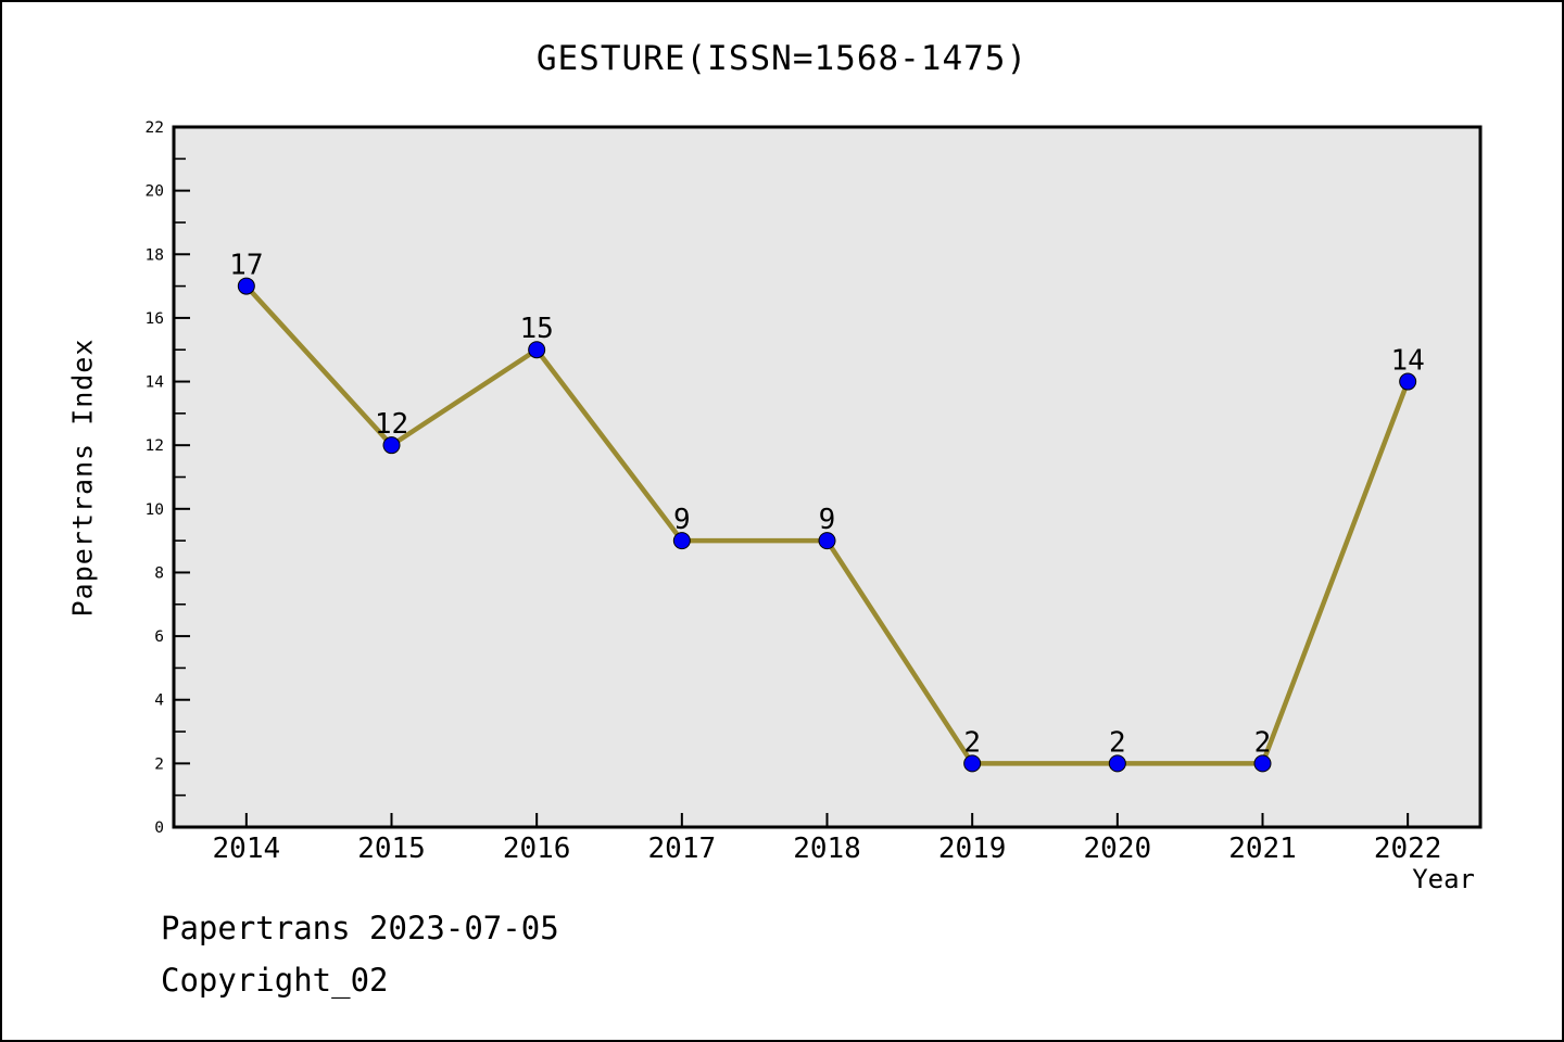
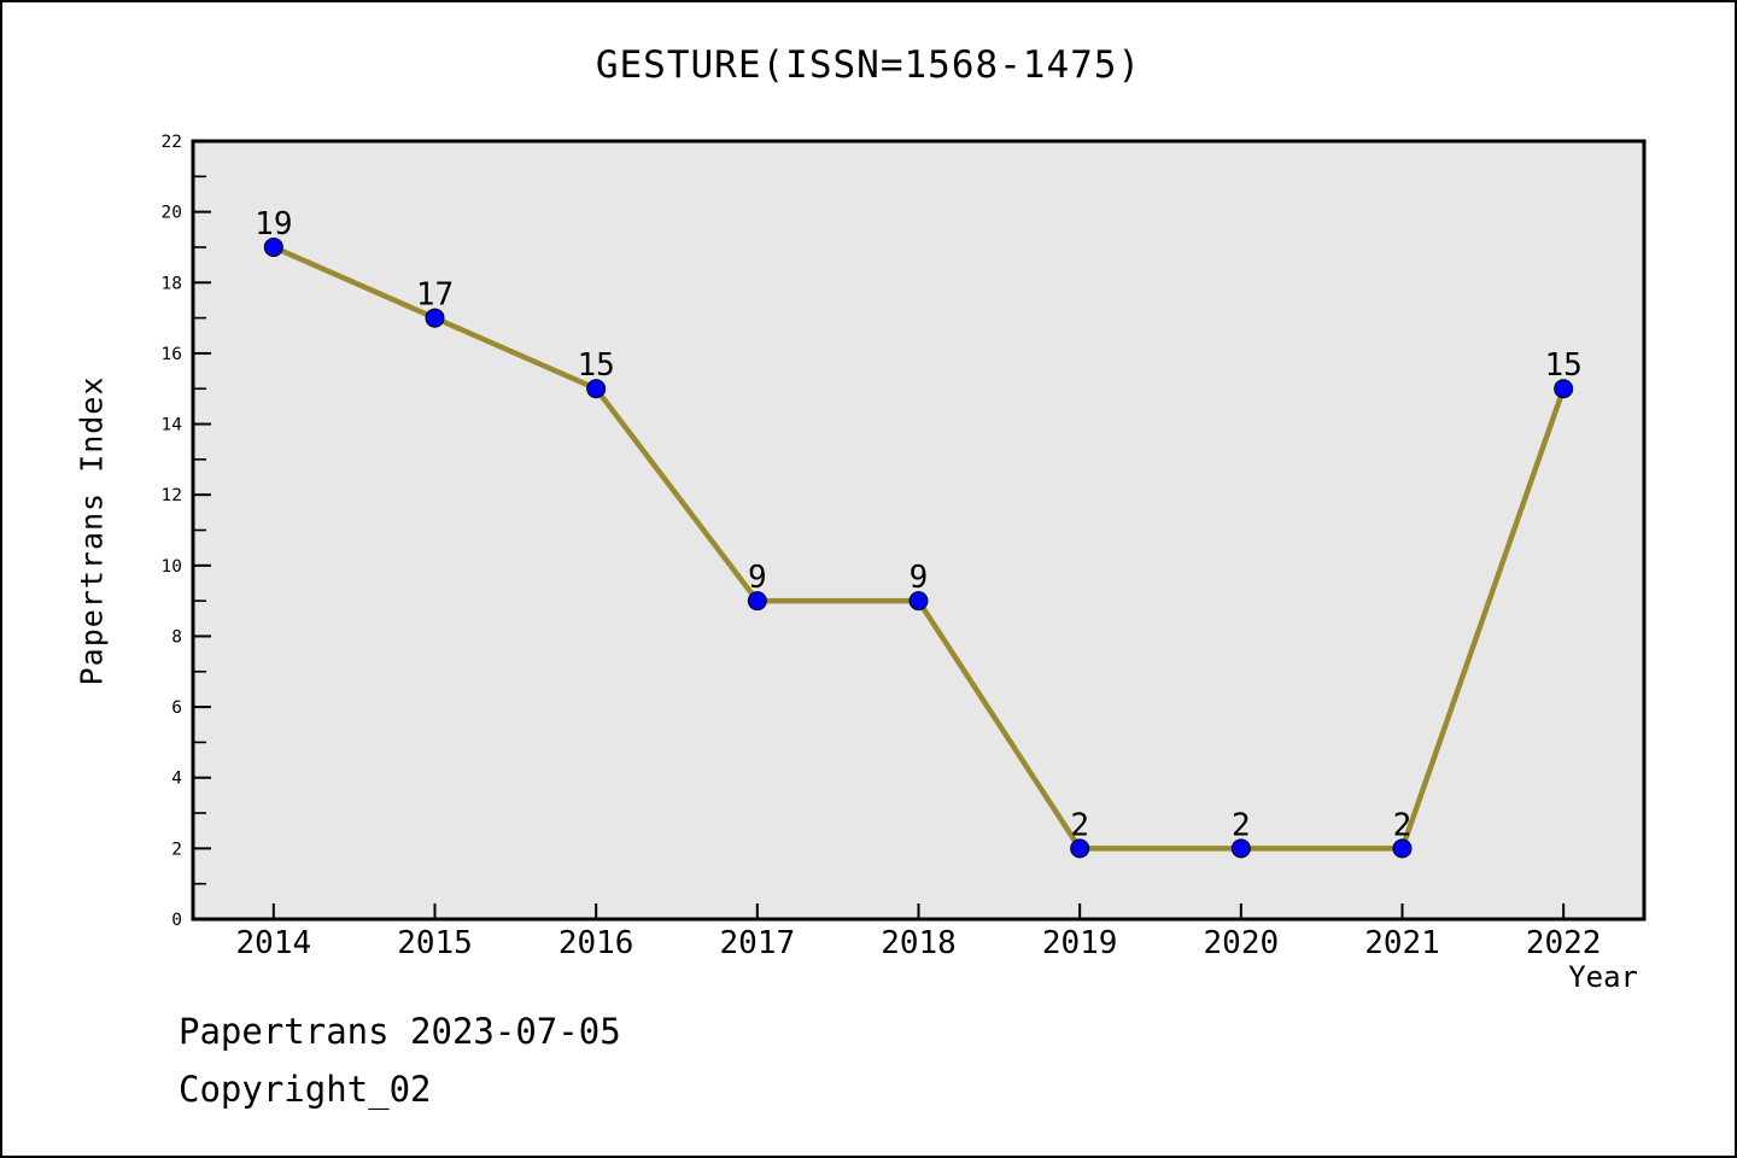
2014: 17 -> 19
2015: 12 -> 17
2022: 14 -> 15
